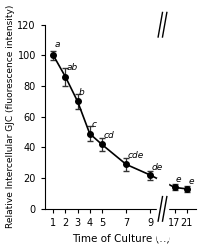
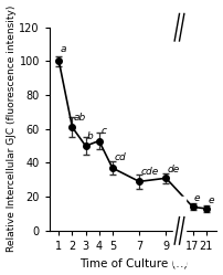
2: 86 -> 61
3: 70 -> 50
4: 49 -> 53
5: 42 -> 37
9: 22 -> 31
